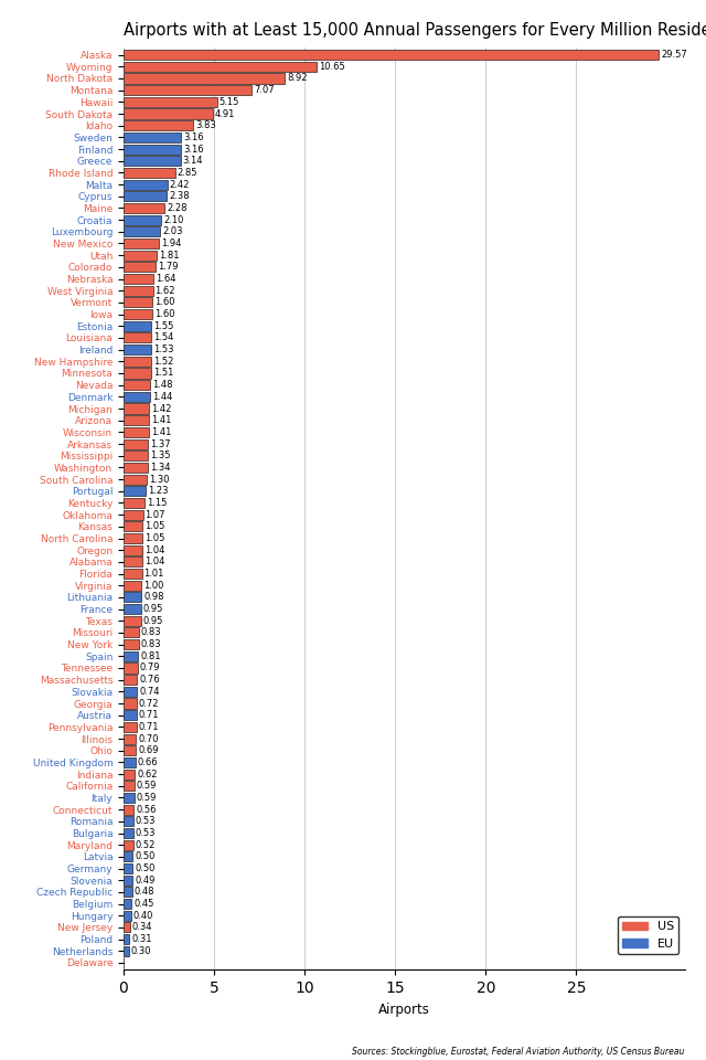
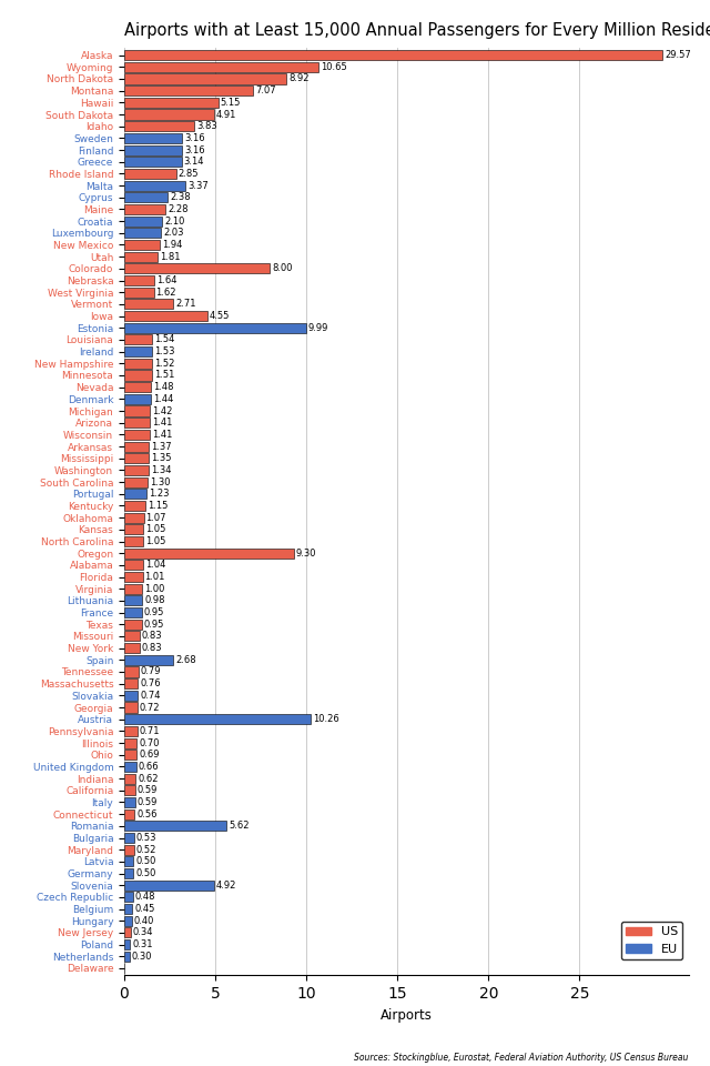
Malta: 2.42 -> 3.37
Colorado: 1.79 -> 8.00
Vermont: 1.60 -> 2.71
Iowa: 1.60 -> 4.55
Estonia: 1.55 -> 9.99
Oregon: 1.04 -> 9.30
Spain: 0.81 -> 2.68
Austria: 0.71 -> 10.26
Romania: 0.53 -> 5.62
Slovenia: 0.49 -> 4.92
